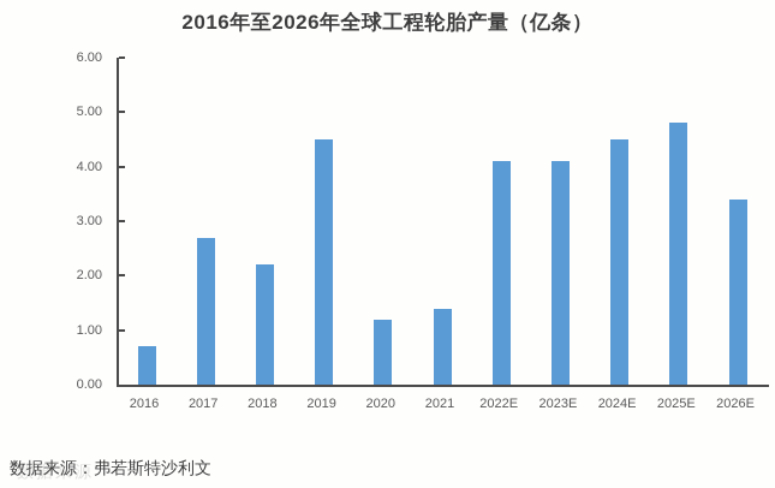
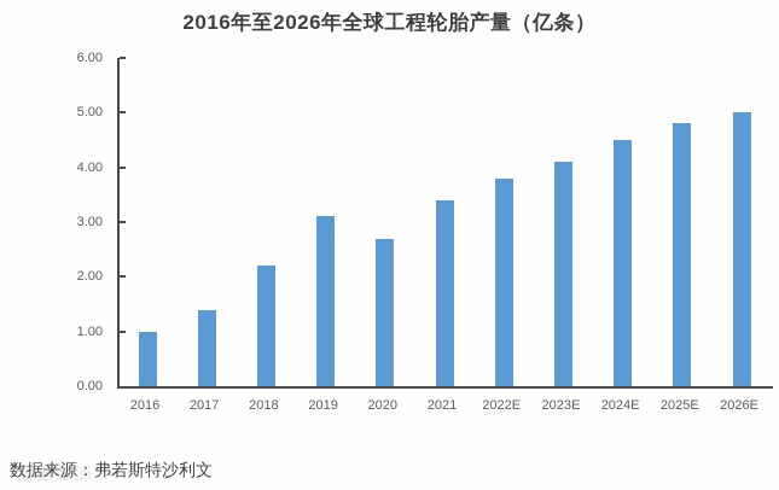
2016: 0.7 -> 1.0
2017: 2.7 -> 1.4
2019: 4.5 -> 3.1
2020: 1.2 -> 2.7
2021: 1.4 -> 3.4
2022E: 4.1 -> 3.8
2026E: 3.4 -> 5.0
